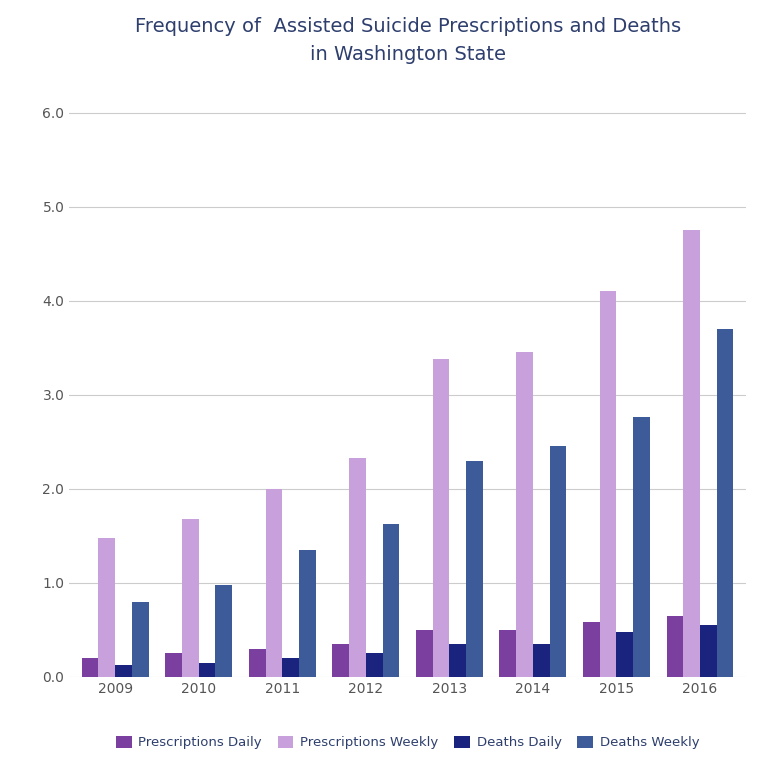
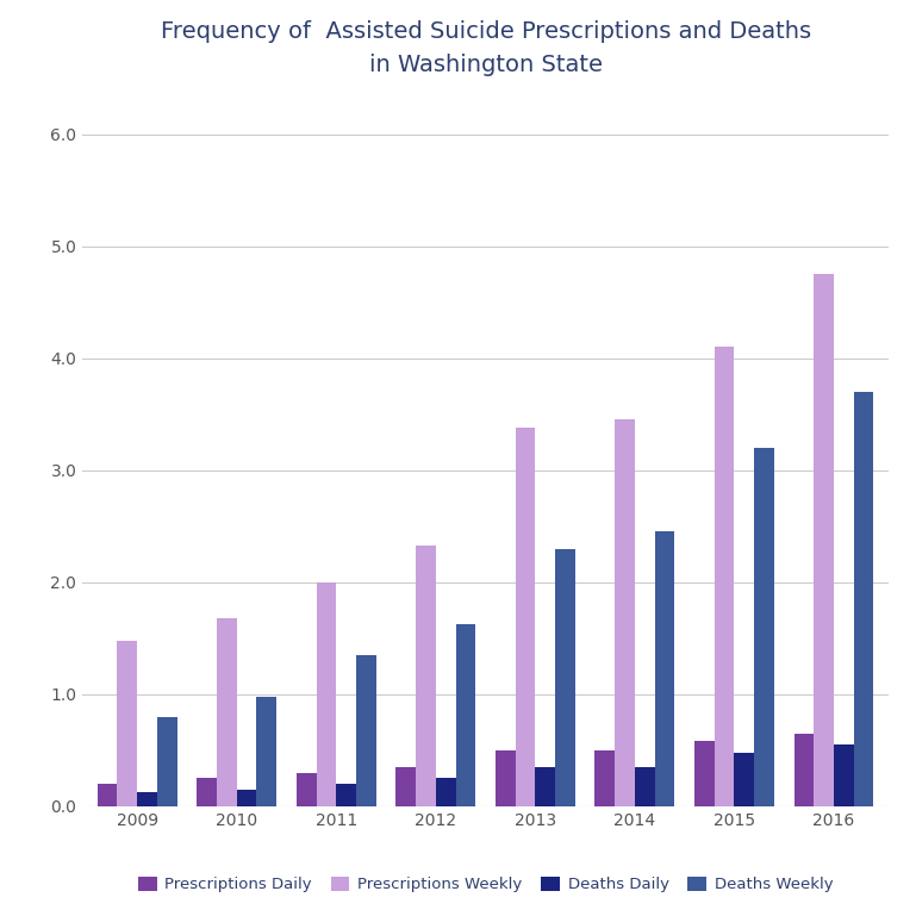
Deaths Weekly/2015: 2.76 -> 3.20
